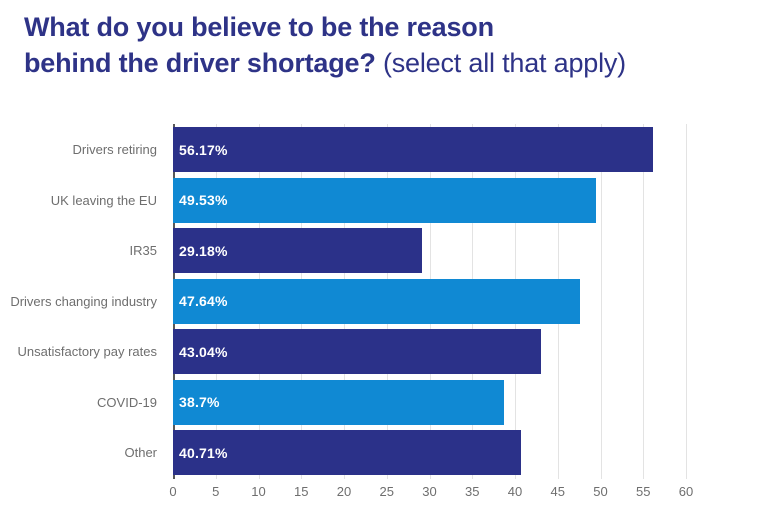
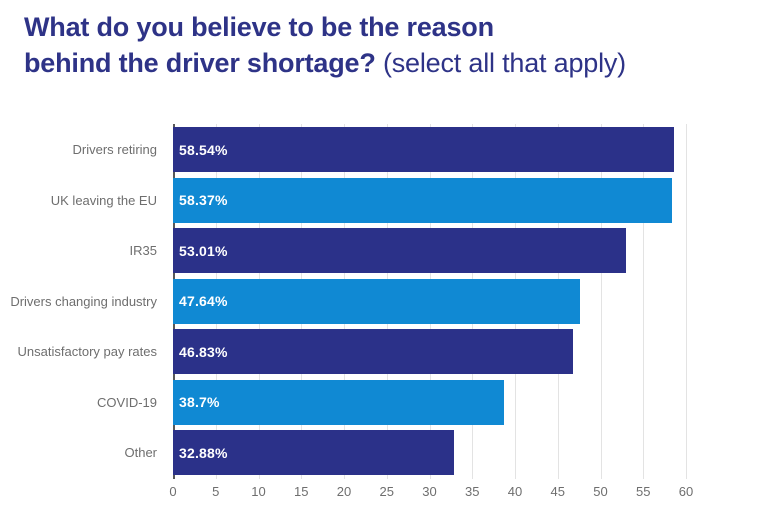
Drivers retiring: 56.17% -> 58.54%
UK leaving the EU: 49.53% -> 58.37%
IR35: 29.18% -> 53.01%
Unsatisfactory pay rates: 43.04% -> 46.83%
Other: 40.71% -> 32.88%
